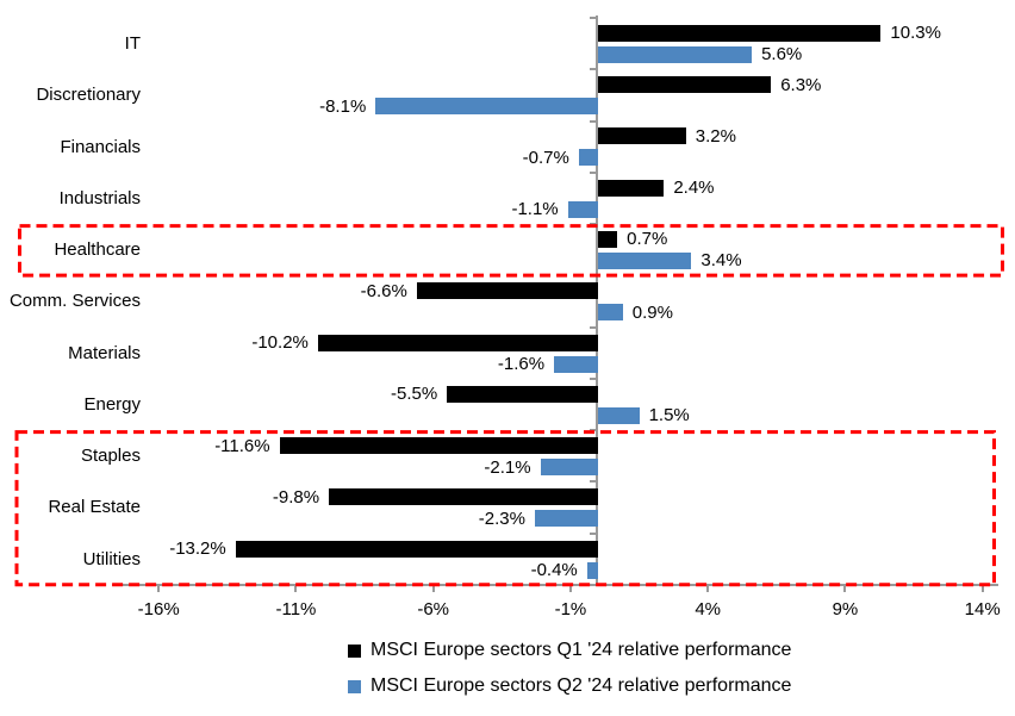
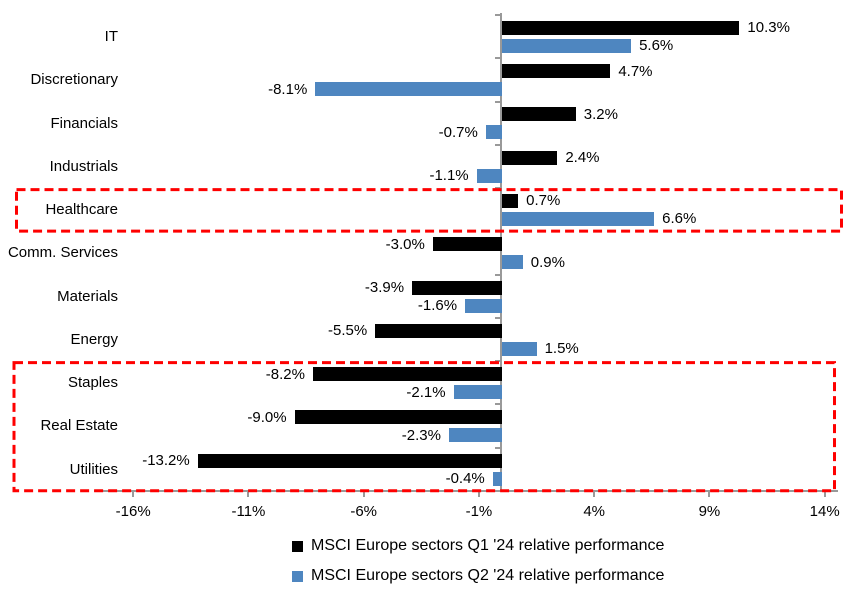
MSCI Europe sectors Q1 '24 relative performance/Discretionary: 6.3% -> 4.7%
MSCI Europe sectors Q2 '24 relative performance/Healthcare: 3.4% -> 6.6%
MSCI Europe sectors Q1 '24 relative performance/Comm. Services: -6.6% -> -3.0%
MSCI Europe sectors Q1 '24 relative performance/Materials: -10.2% -> -3.9%
MSCI Europe sectors Q1 '24 relative performance/Staples: -11.6% -> -8.2%
MSCI Europe sectors Q1 '24 relative performance/Real Estate: -9.8% -> -9.0%
